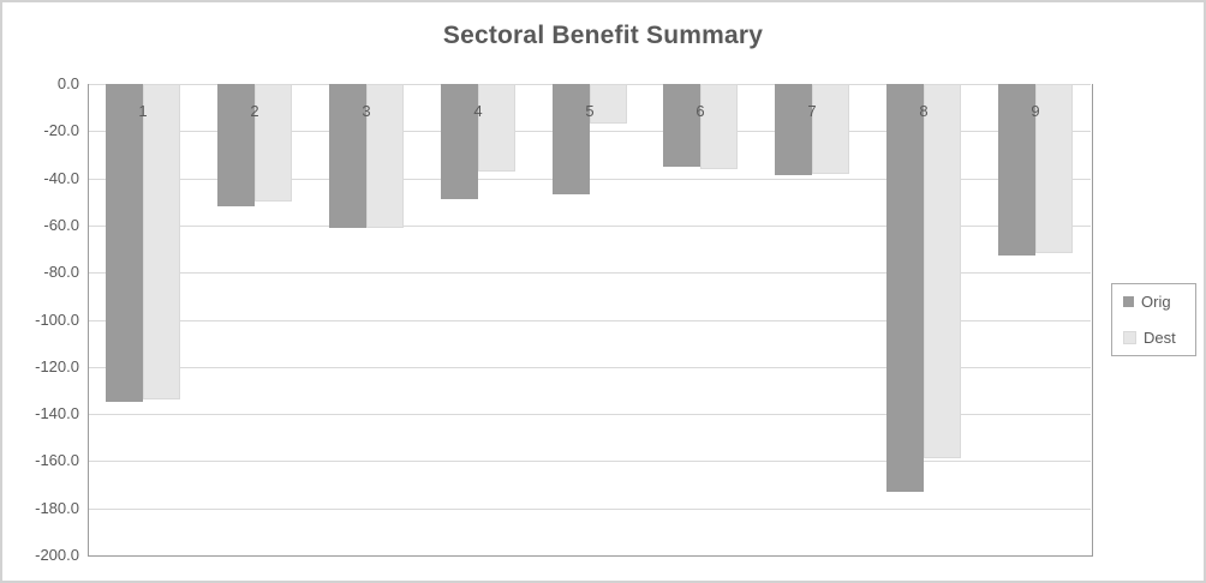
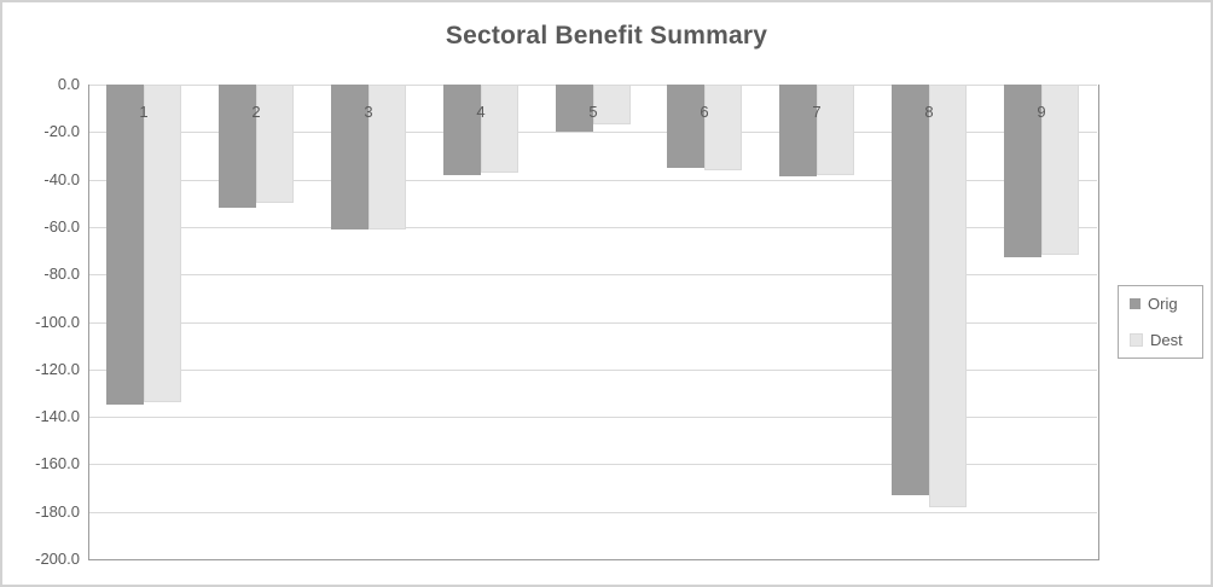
Orig/4: -49 -> -38
Orig/5: -47 -> -20
Dest/8: -159 -> -178
